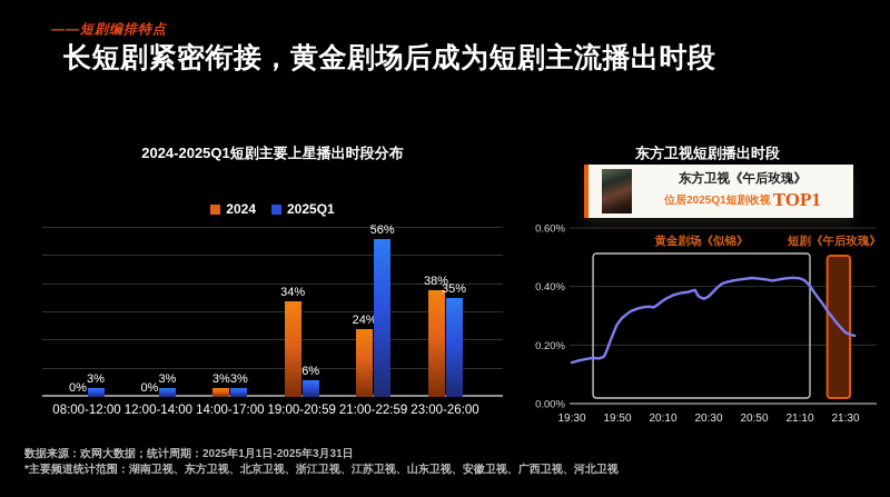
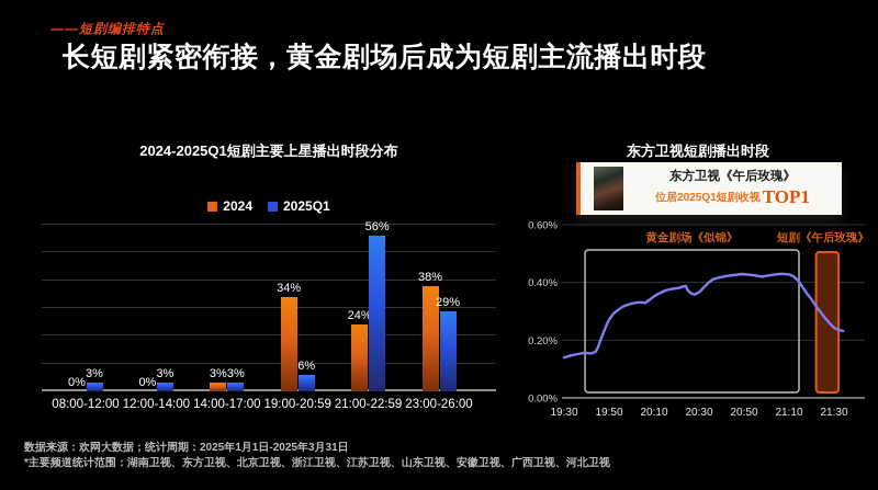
2024-2025Q1短剧主要上星播出时段分布/2025Q1/23:00-26:00: 35% -> 29%
